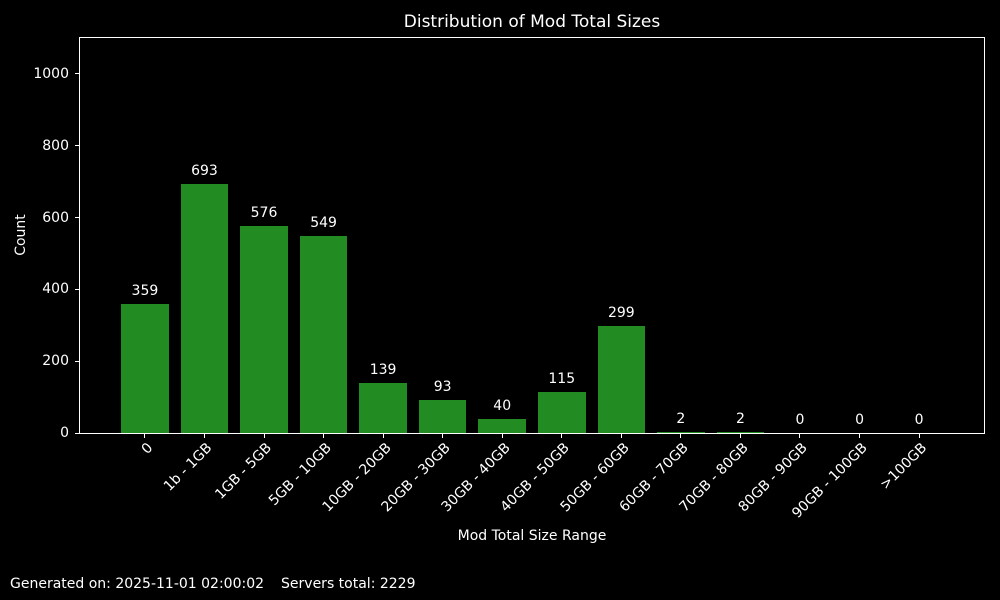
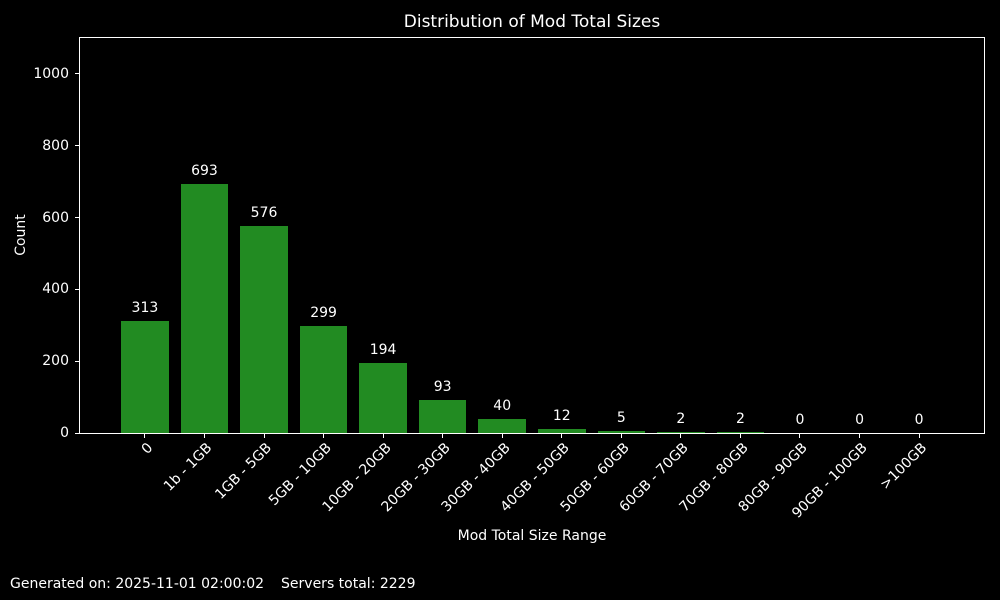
0: 359 -> 313
5GB - 10GB: 549 -> 299
10GB - 20GB: 139 -> 194
40GB - 50GB: 115 -> 12
50GB - 60GB: 299 -> 5
